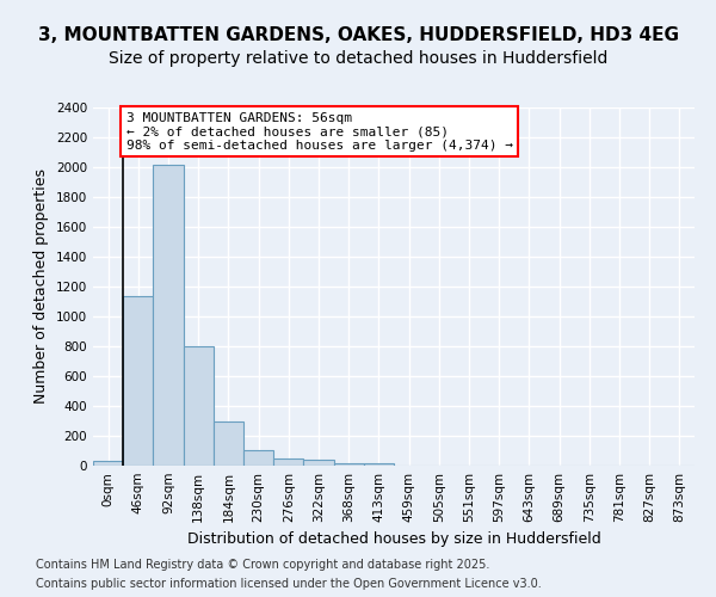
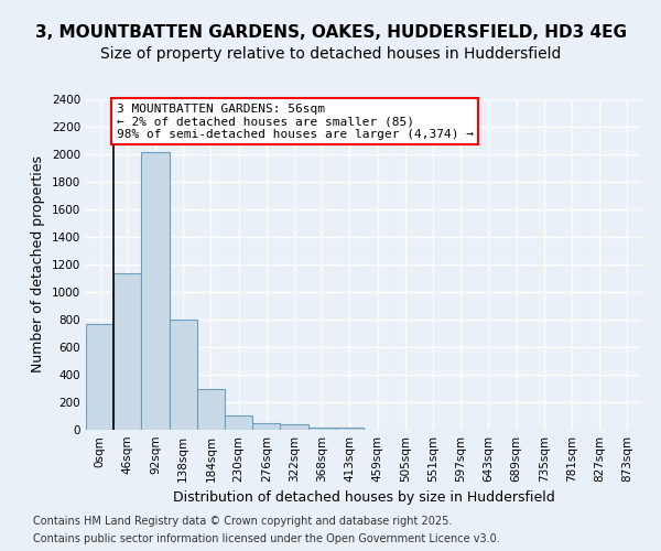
0sqm: 30 -> 770
